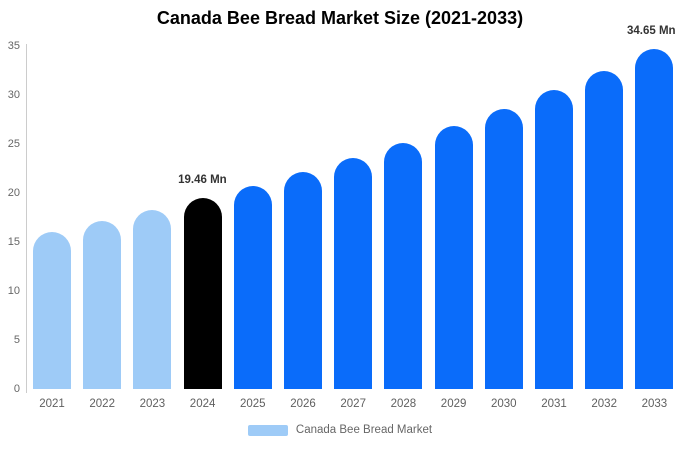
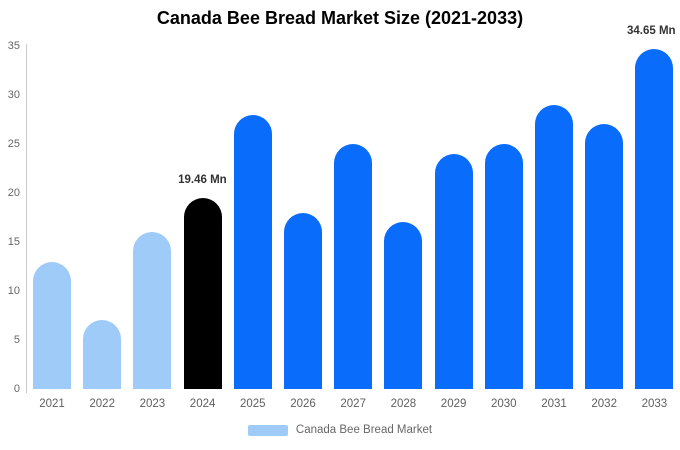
2021: 16 -> 13
2022: 17 -> 7
2023: 18 -> 16
2025: 21 -> 28
2026: 22 -> 18
2027: 24 -> 25
2028: 25 -> 17
2029: 27 -> 24
2030: 29 -> 25
2031: 30 -> 29
2032: 32 -> 27
